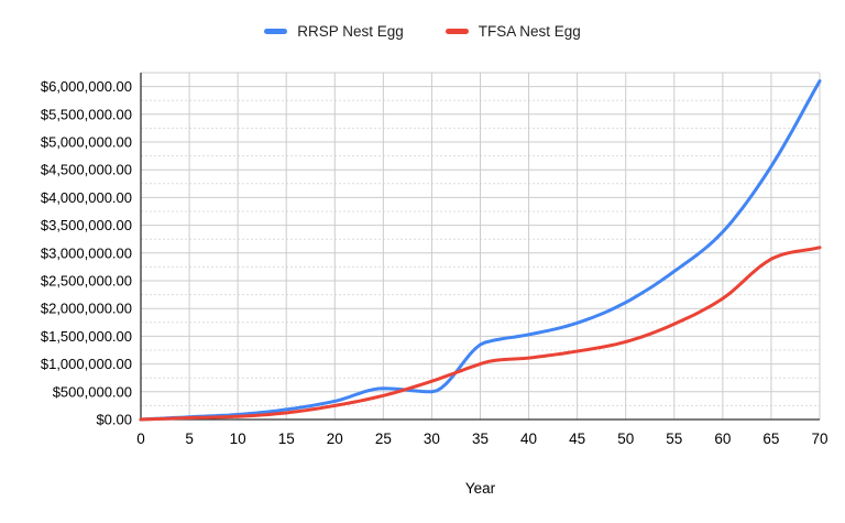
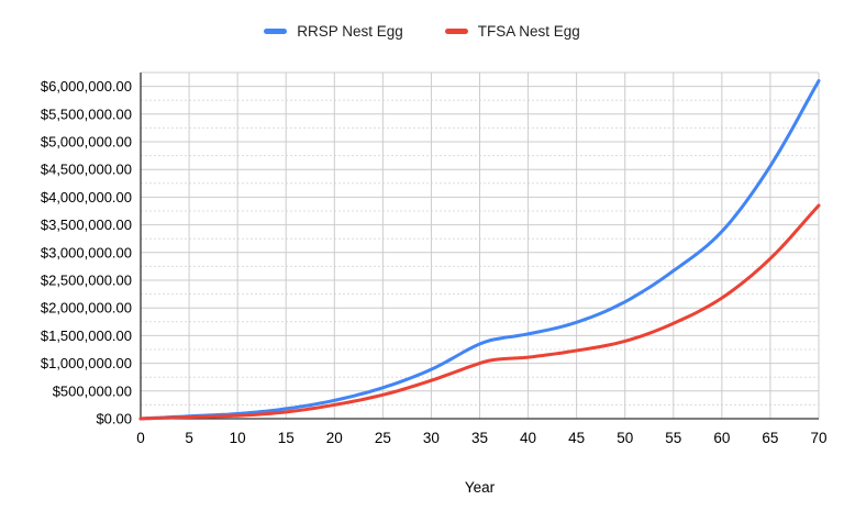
RRSP Nest Egg/30: $500000 -> $900000
TFSA Nest Egg/70: $3100000 -> $3800000
